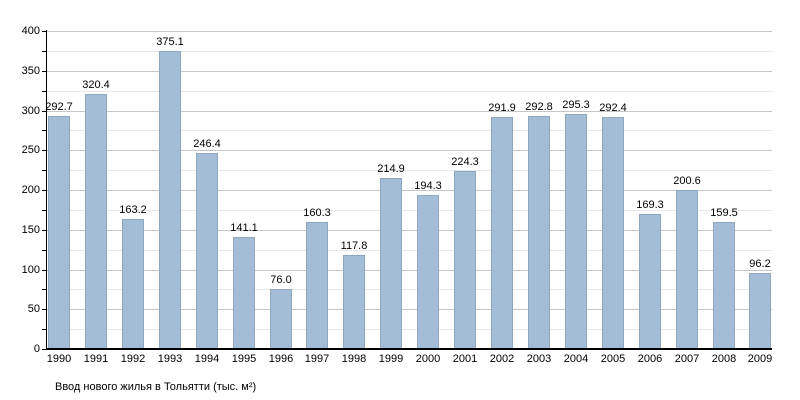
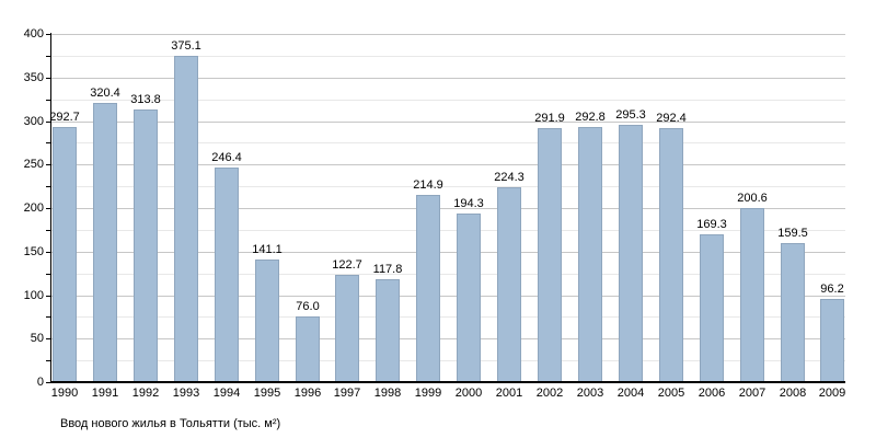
1992: 163.2 -> 313.8
1997: 160.3 -> 122.7
